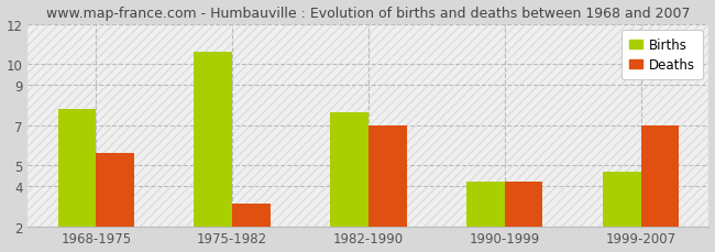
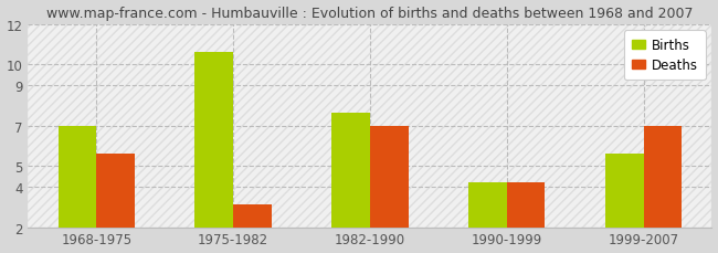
Births/1968-1975: 7.8 -> 7.0
Births/1999-2007: 4.7 -> 5.6
